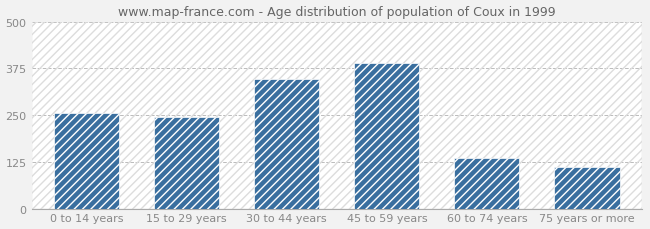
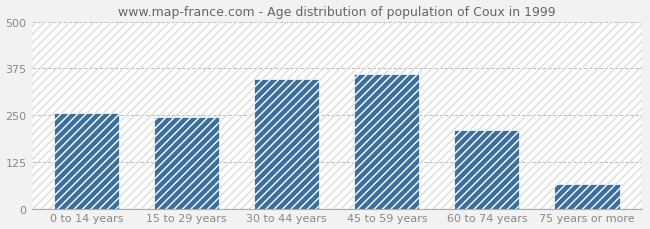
45 to 59 years: 390 -> 360
60 to 74 years: 135 -> 210
75 years or more: 110 -> 65
